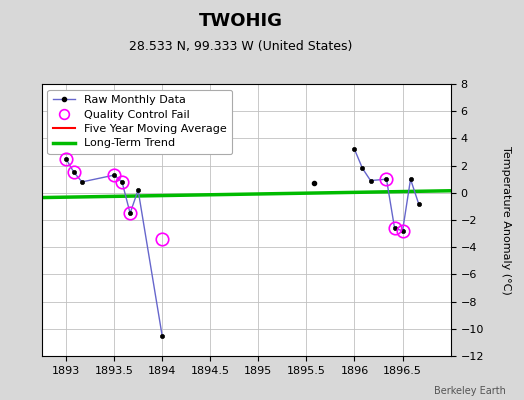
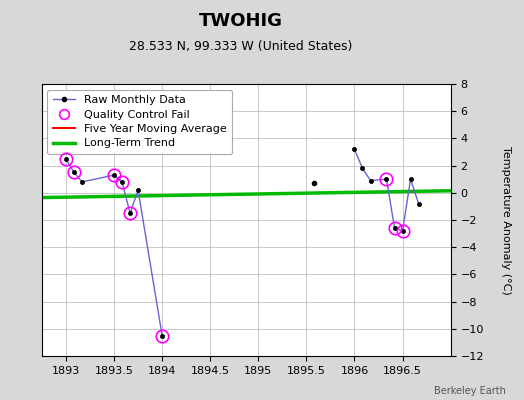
Quality Control Fail/1894: -3.4 -> -10.5
